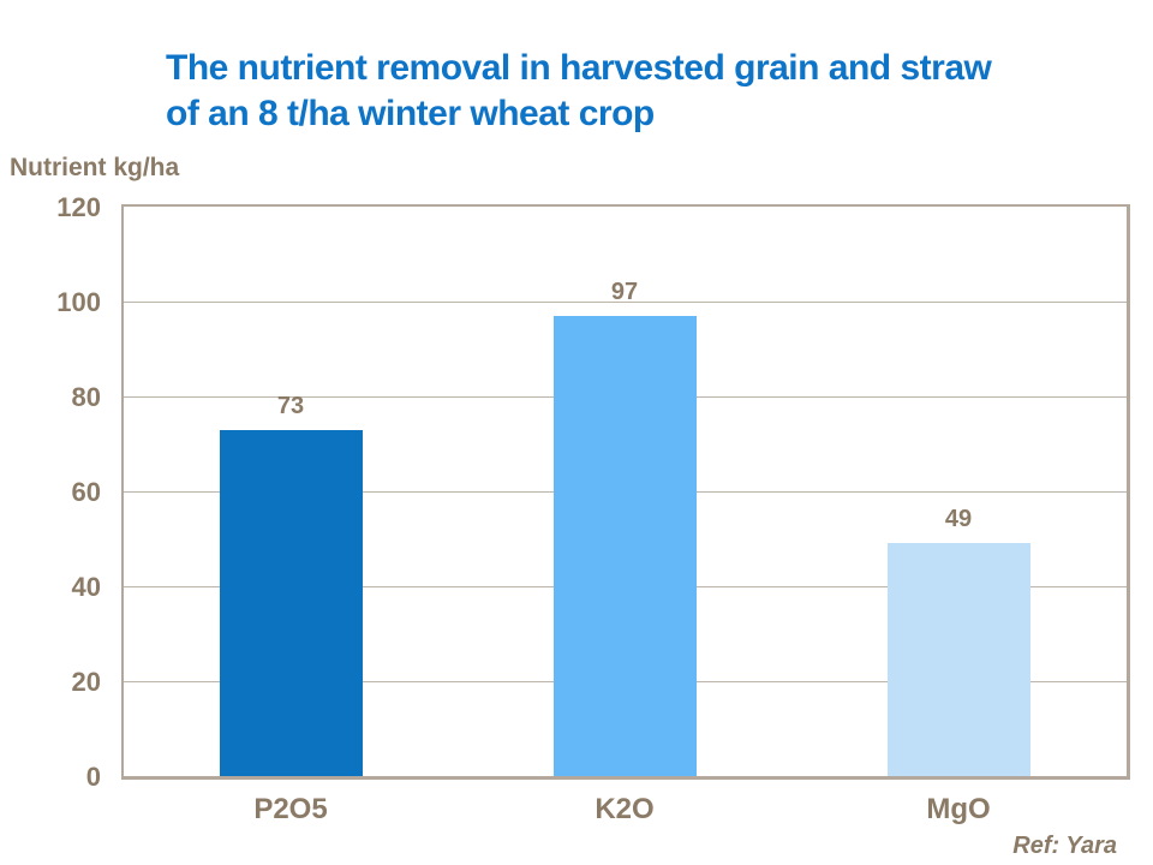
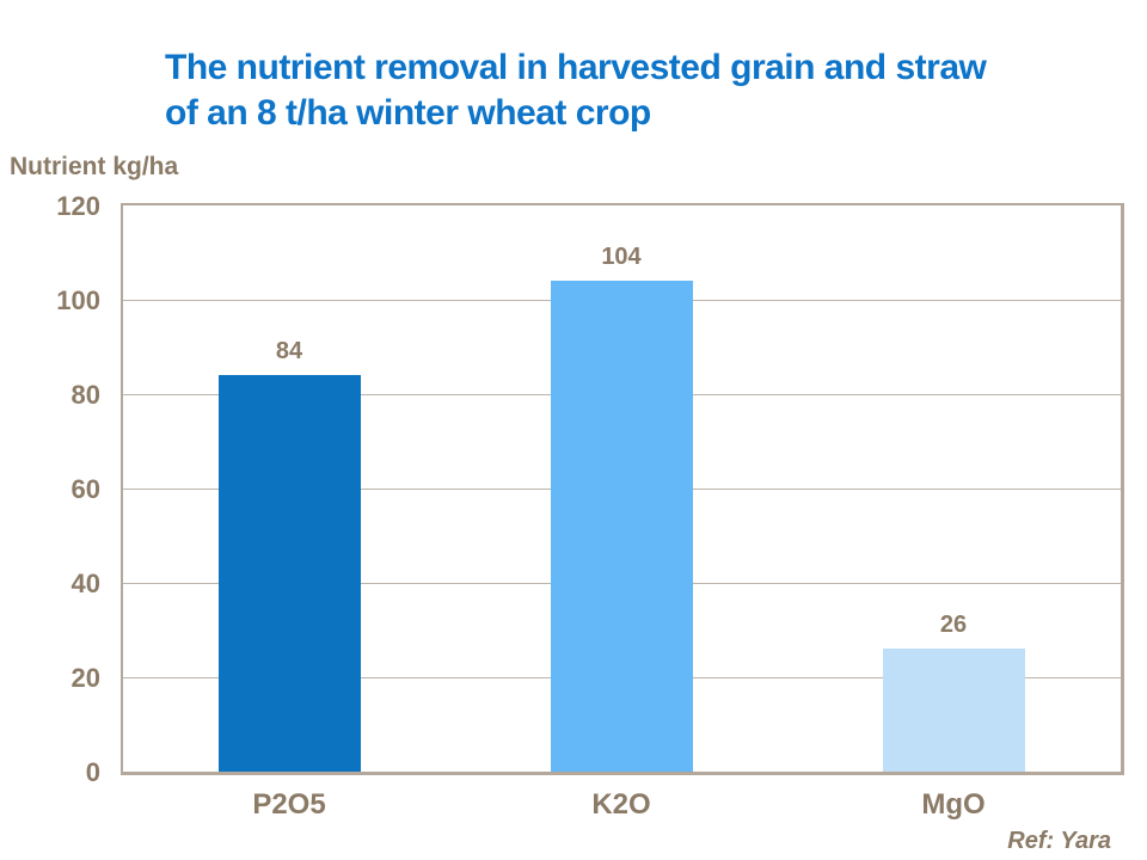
P2O5: 73 -> 84
K2O: 97 -> 104
MgO: 49 -> 26
